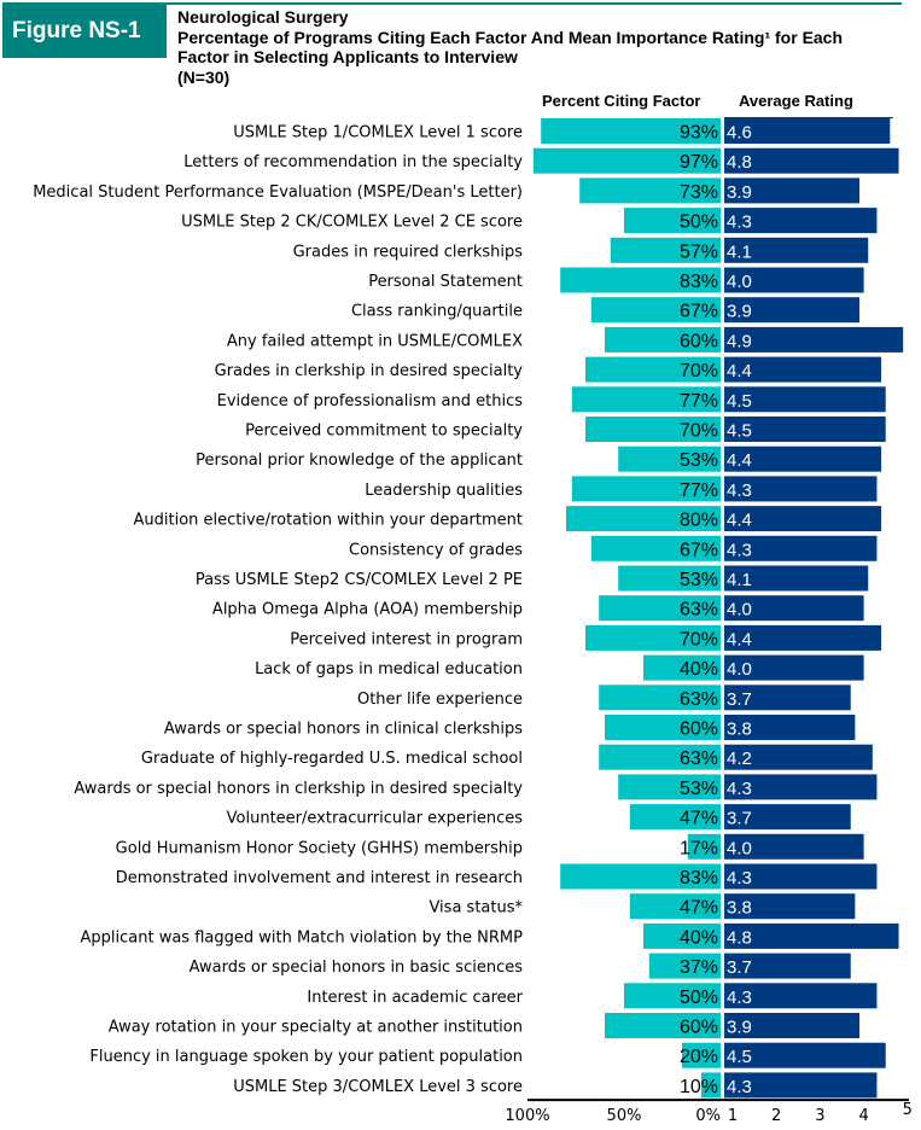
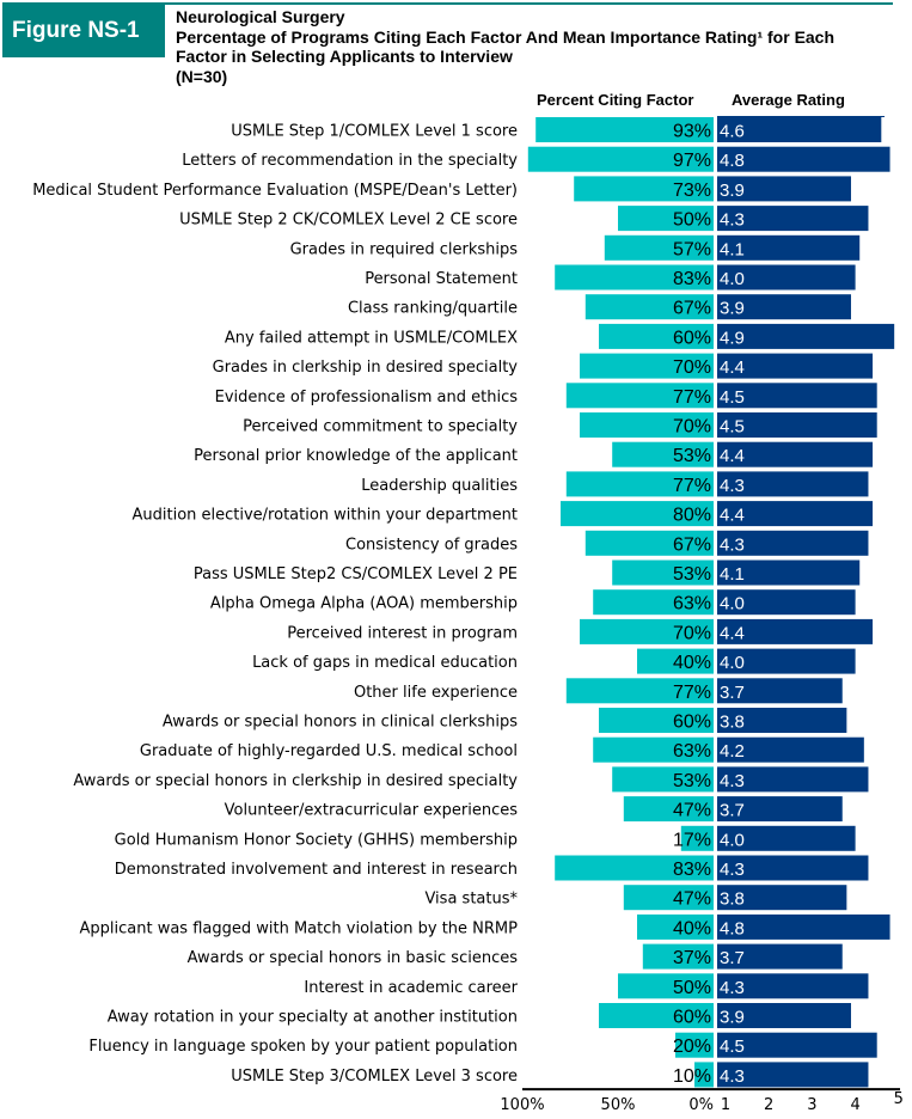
Percent Citing Factor/Other life experience: 63% -> 77%
